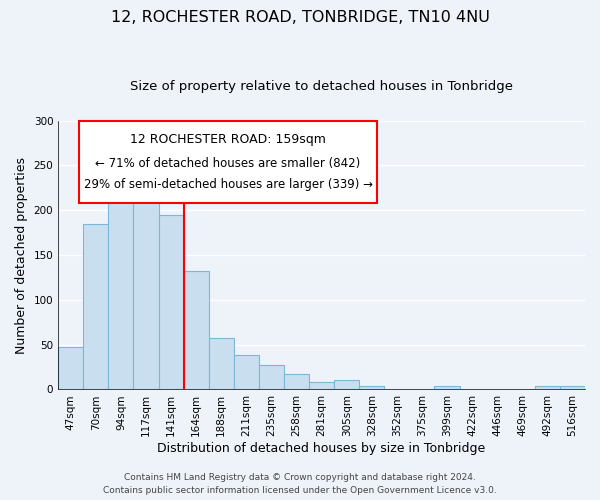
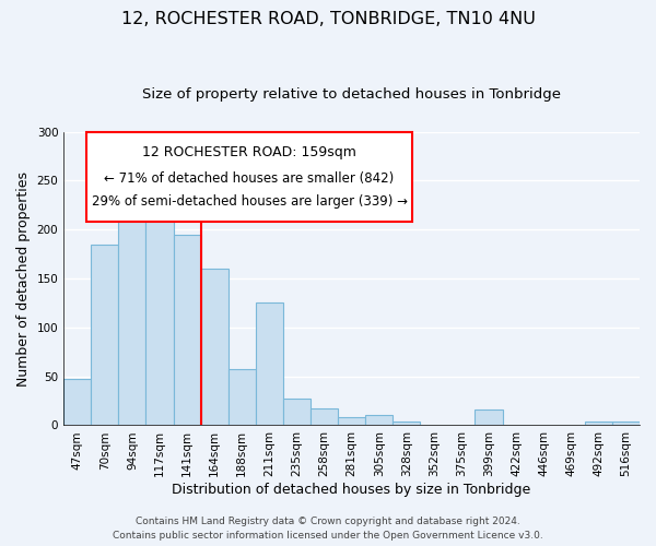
164sqm: 132 -> 160
211sqm: 38 -> 126
399sqm: 4 -> 16
